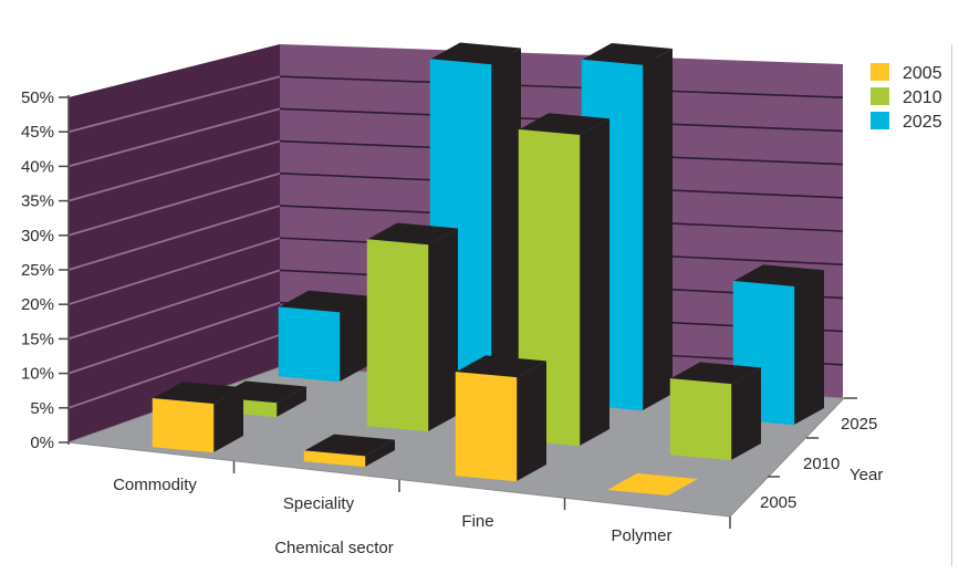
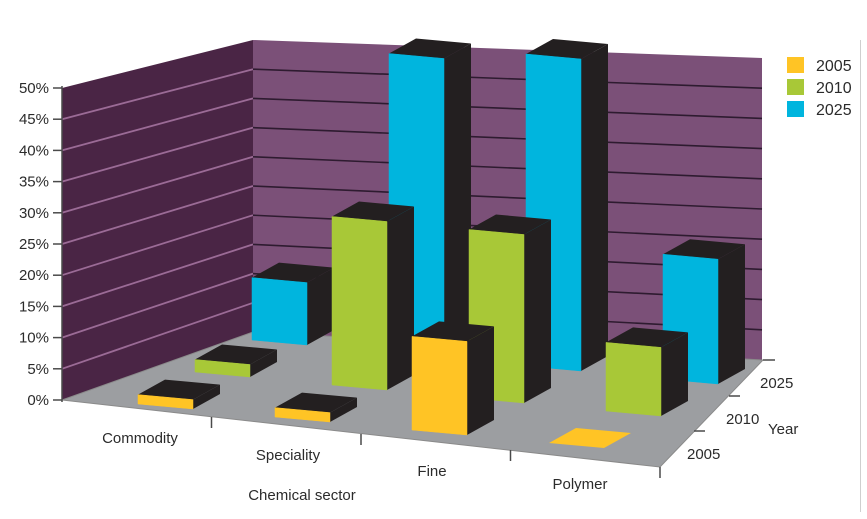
2005/Commodity: 7% -> 2%
2010/Fine: 45% -> 27%
